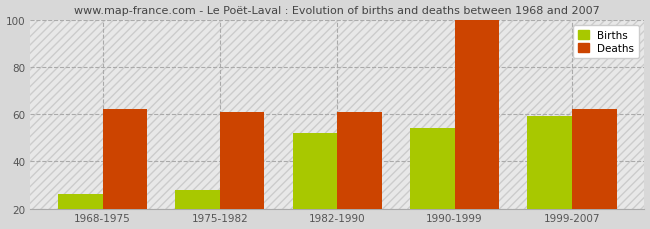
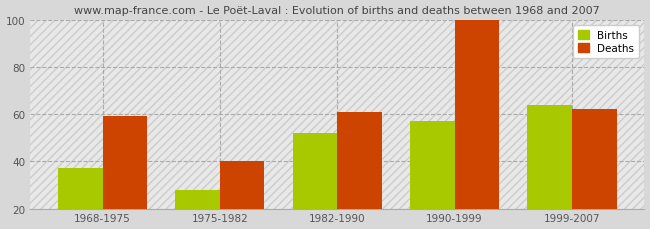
Births/1968-1975: 26 -> 37
Deaths/1968-1975: 62 -> 59
Deaths/1975-1982: 61 -> 40
Births/1990-1999: 54 -> 57
Births/1999-2007: 59 -> 64
